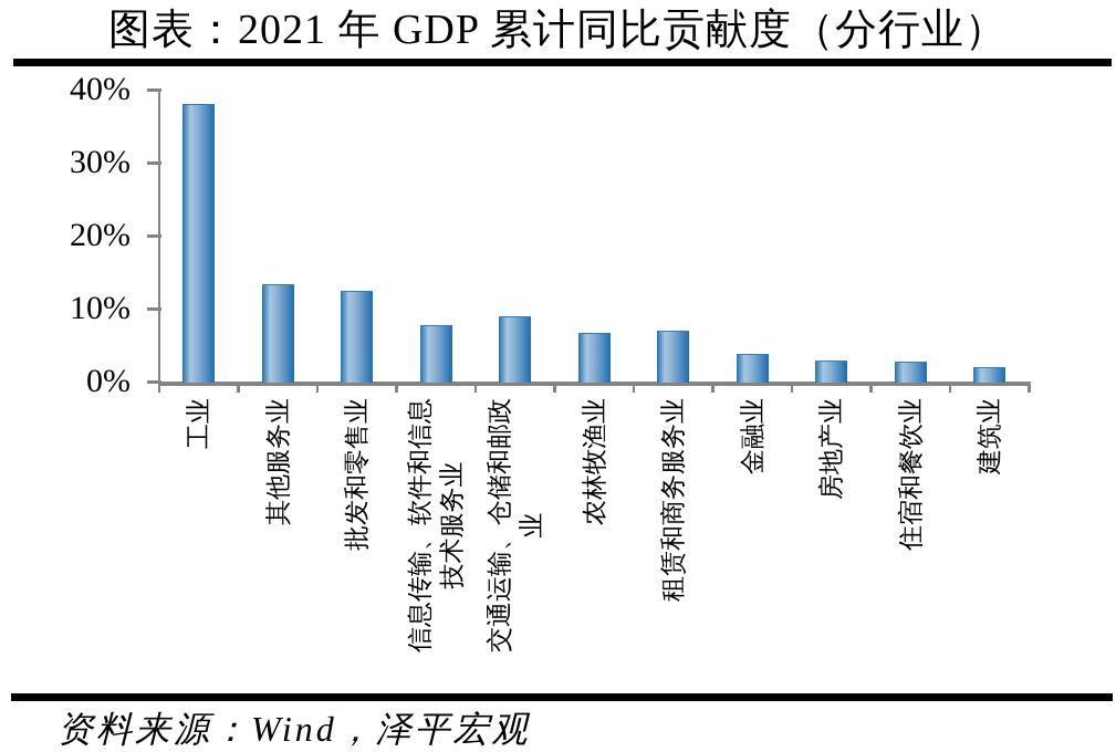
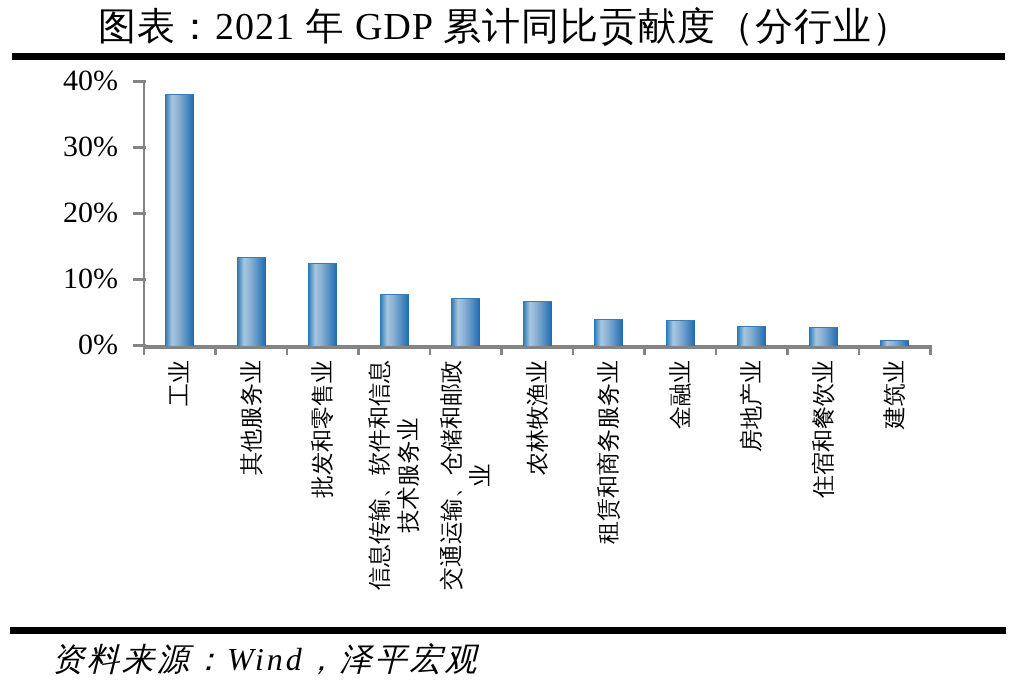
交通运输、仓储和邮政 业: 9% -> 7%
租赁和商务服务业: 7% -> 4%
建筑业: 2% -> 1%
